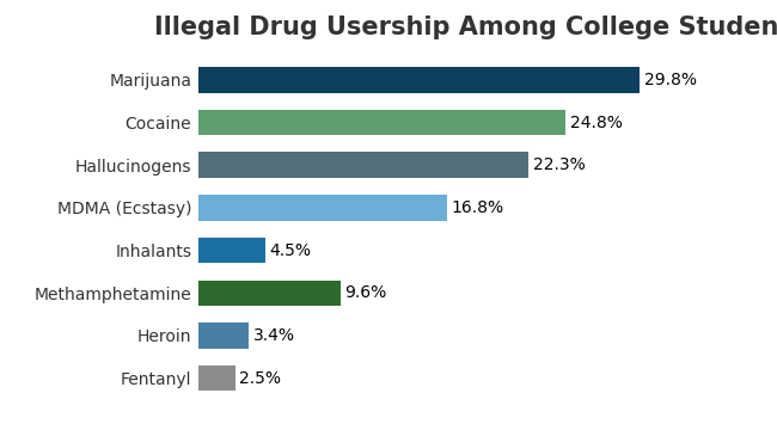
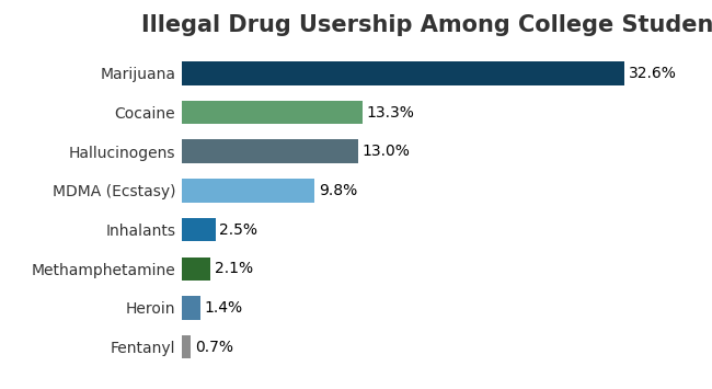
Marijuana: 29.8% -> 32.6%
Cocaine: 24.8% -> 13.3%
Hallucinogens: 22.3% -> 13.0%
MDMA (Ecstasy): 16.8% -> 9.8%
Inhalants: 4.5% -> 2.5%
Methamphetamine: 9.6% -> 2.1%
Heroin: 3.4% -> 1.4%
Fentanyl: 2.5% -> 0.7%
